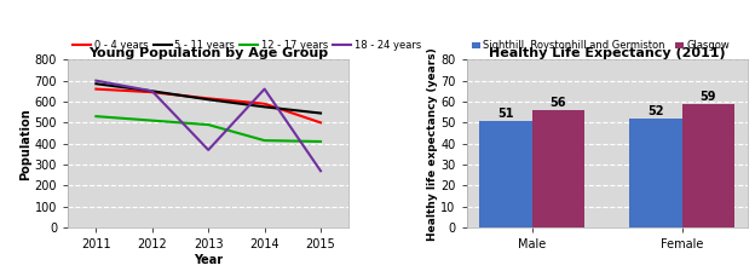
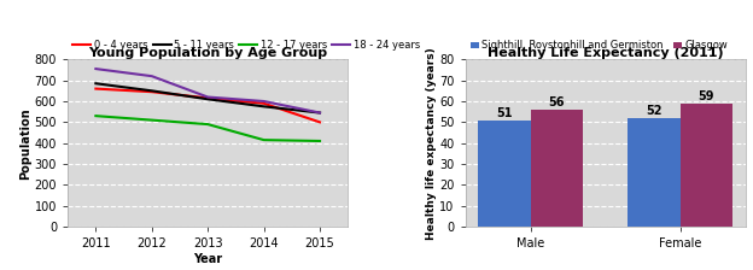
Young Population by Age Group/18 - 24 years/2011: 700 -> 760
Young Population by Age Group/18 - 24 years/2012: 650 -> 720
Young Population by Age Group/18 - 24 years/2013: 370 -> 620
Young Population by Age Group/18 - 24 years/2014: 660 -> 600
Young Population by Age Group/18 - 24 years/2015: 270 -> 540
